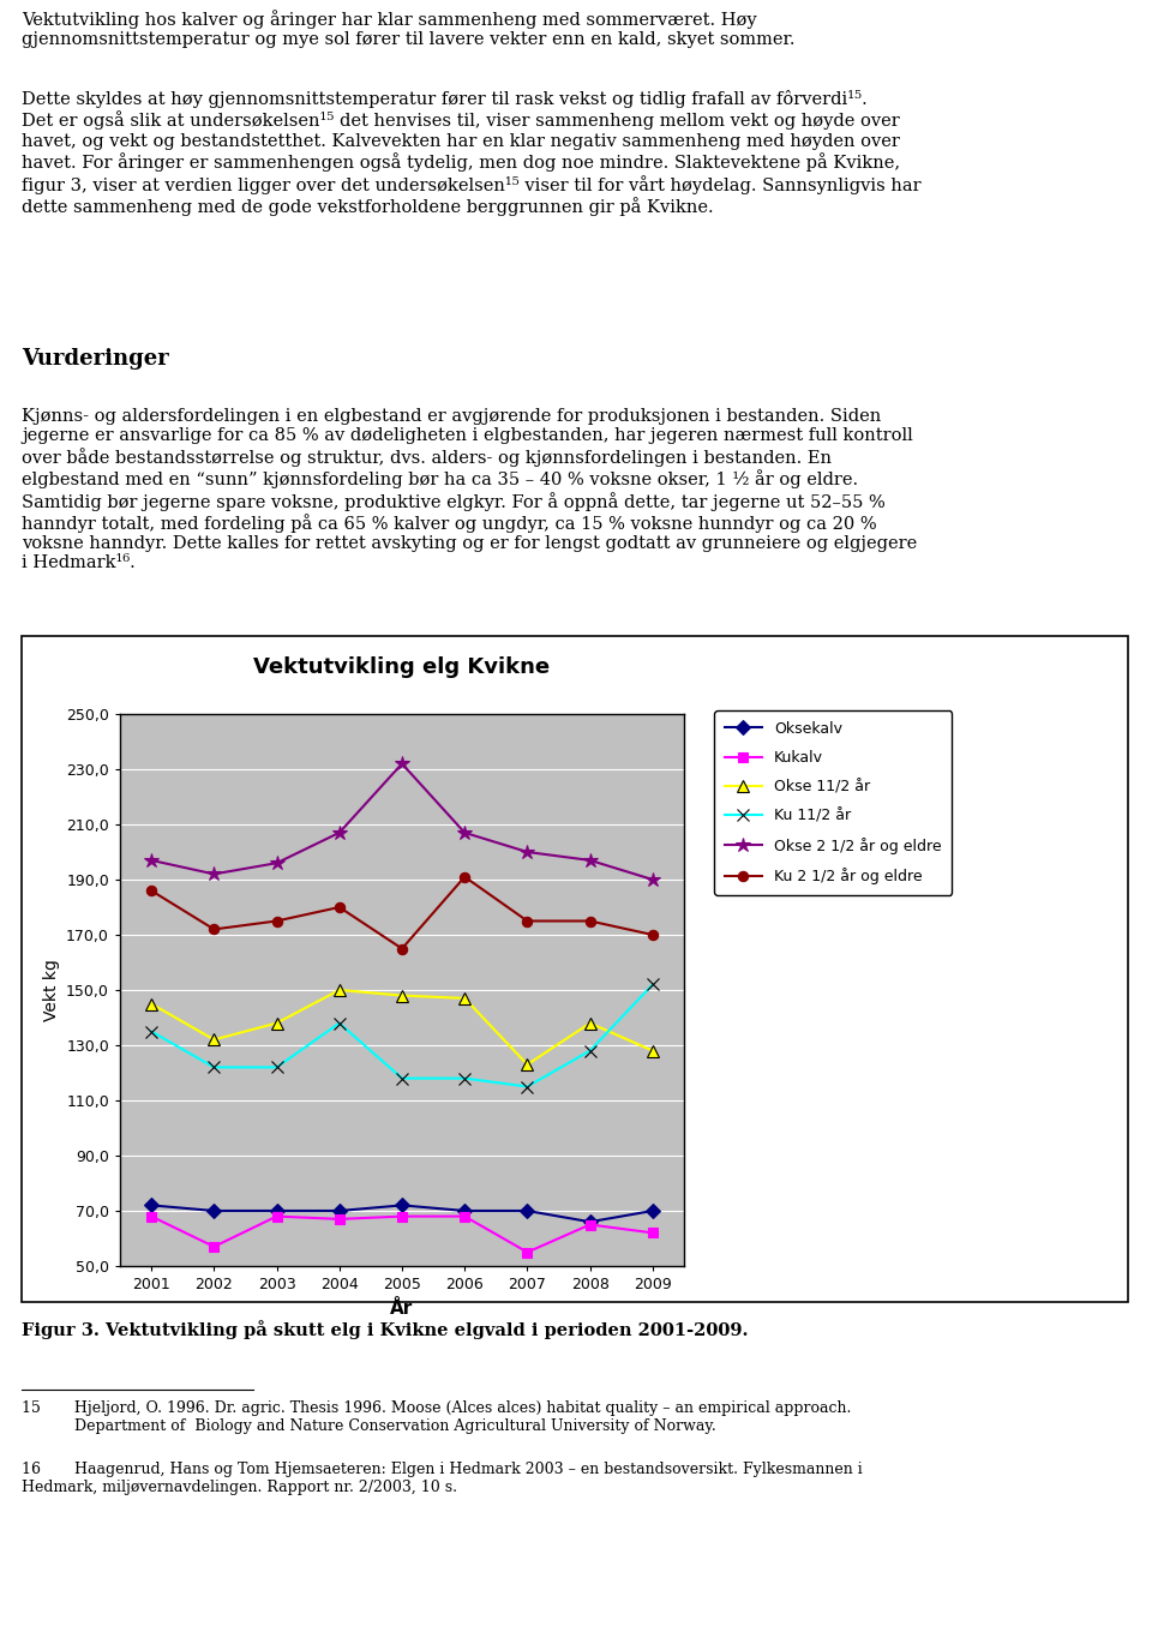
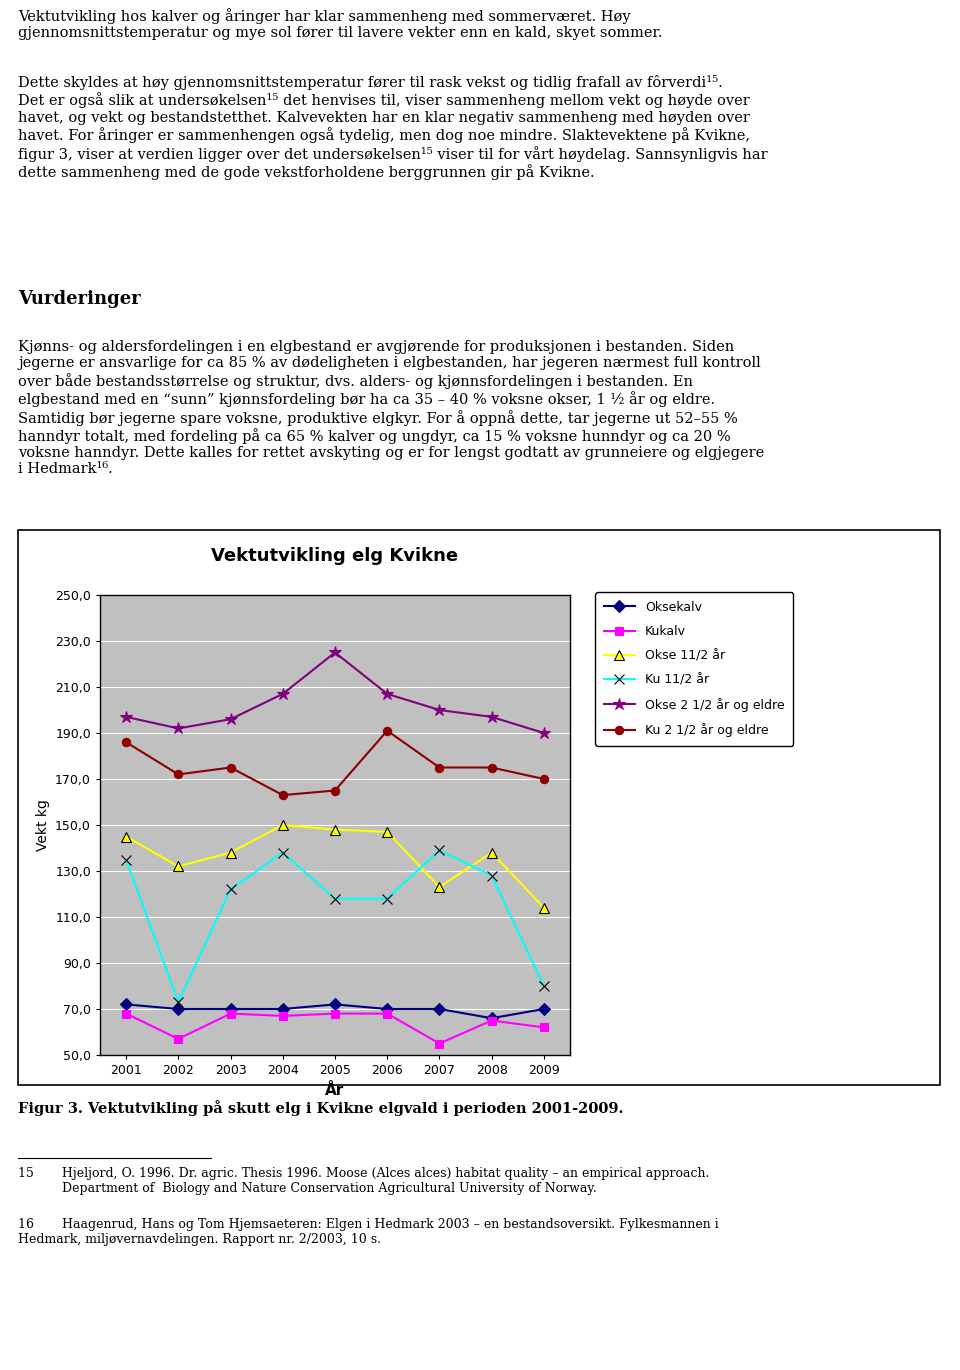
Ku 11/2 år/2002: 122 -> 73
Ku 2 1/2 år og eldre/2004: 180 -> 163
Okse 2 1/2 år og eldre/2005: 232 -> 225
Ku 11/2 år/2007: 115 -> 139
Okse 11/2 år/2009: 128 -> 114
Ku 11/2 år/2009: 152 -> 80
